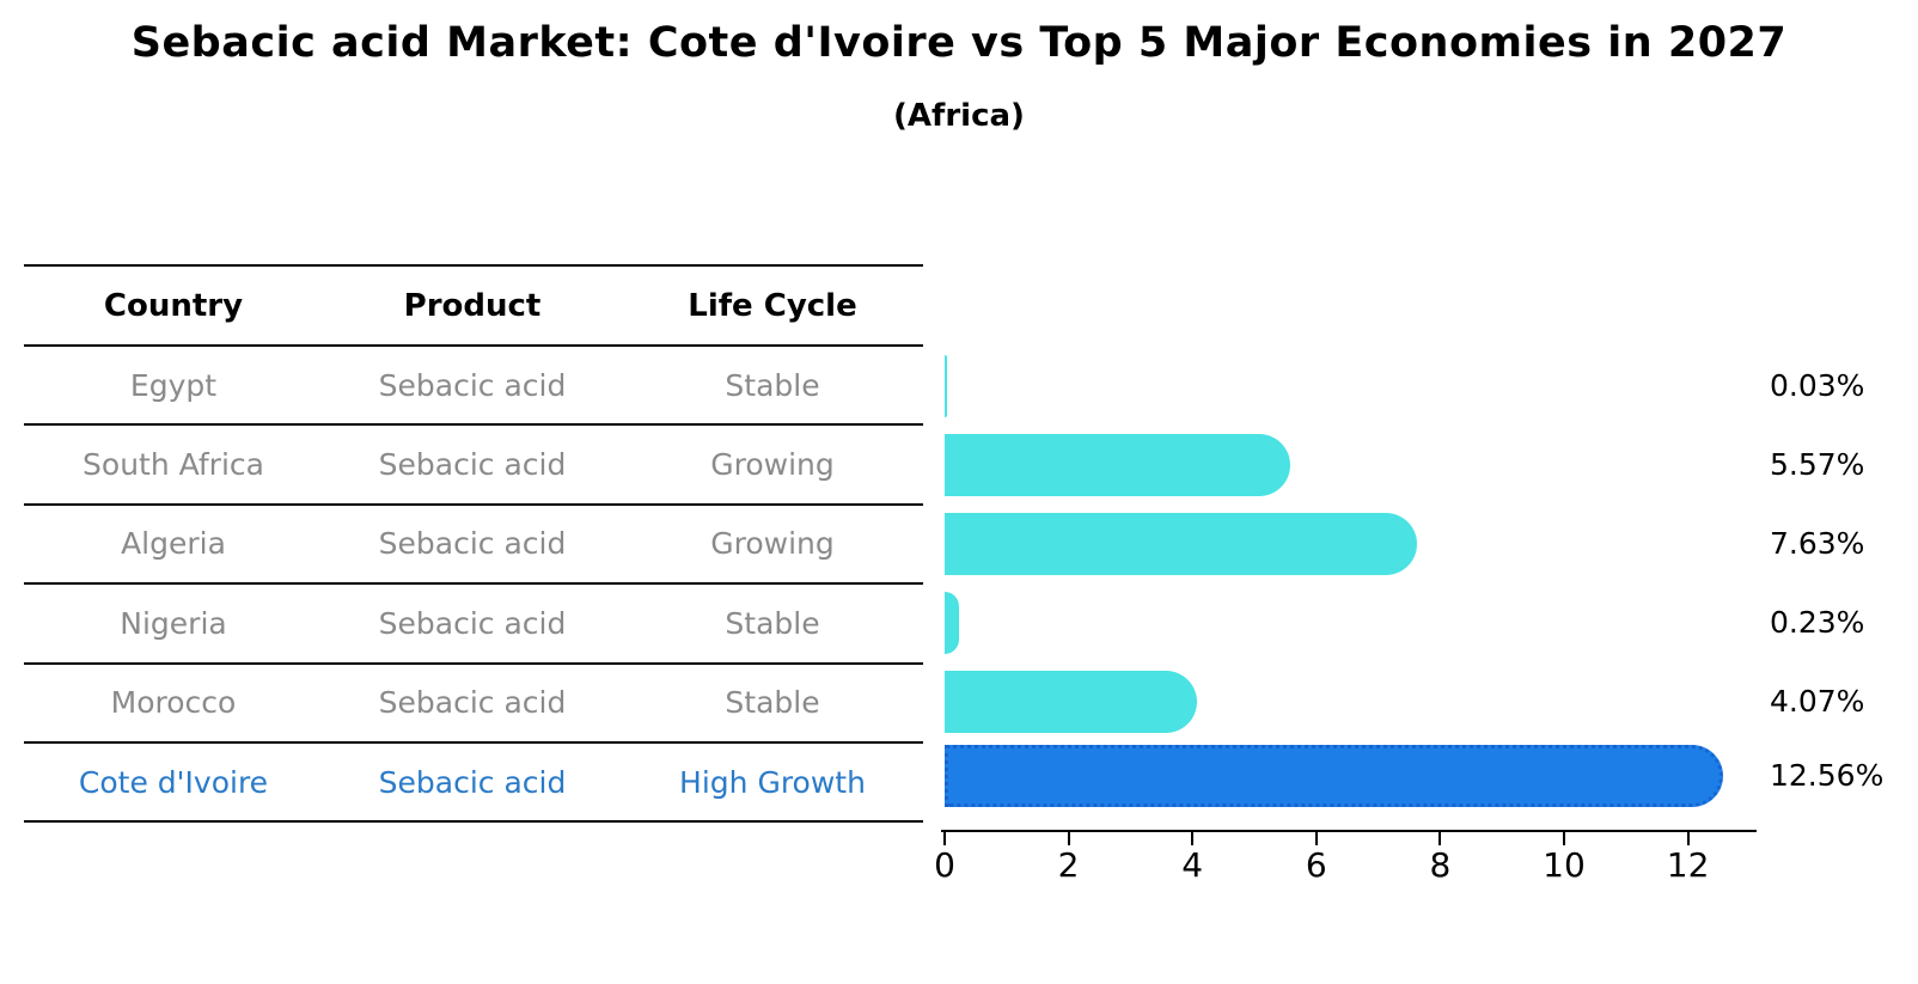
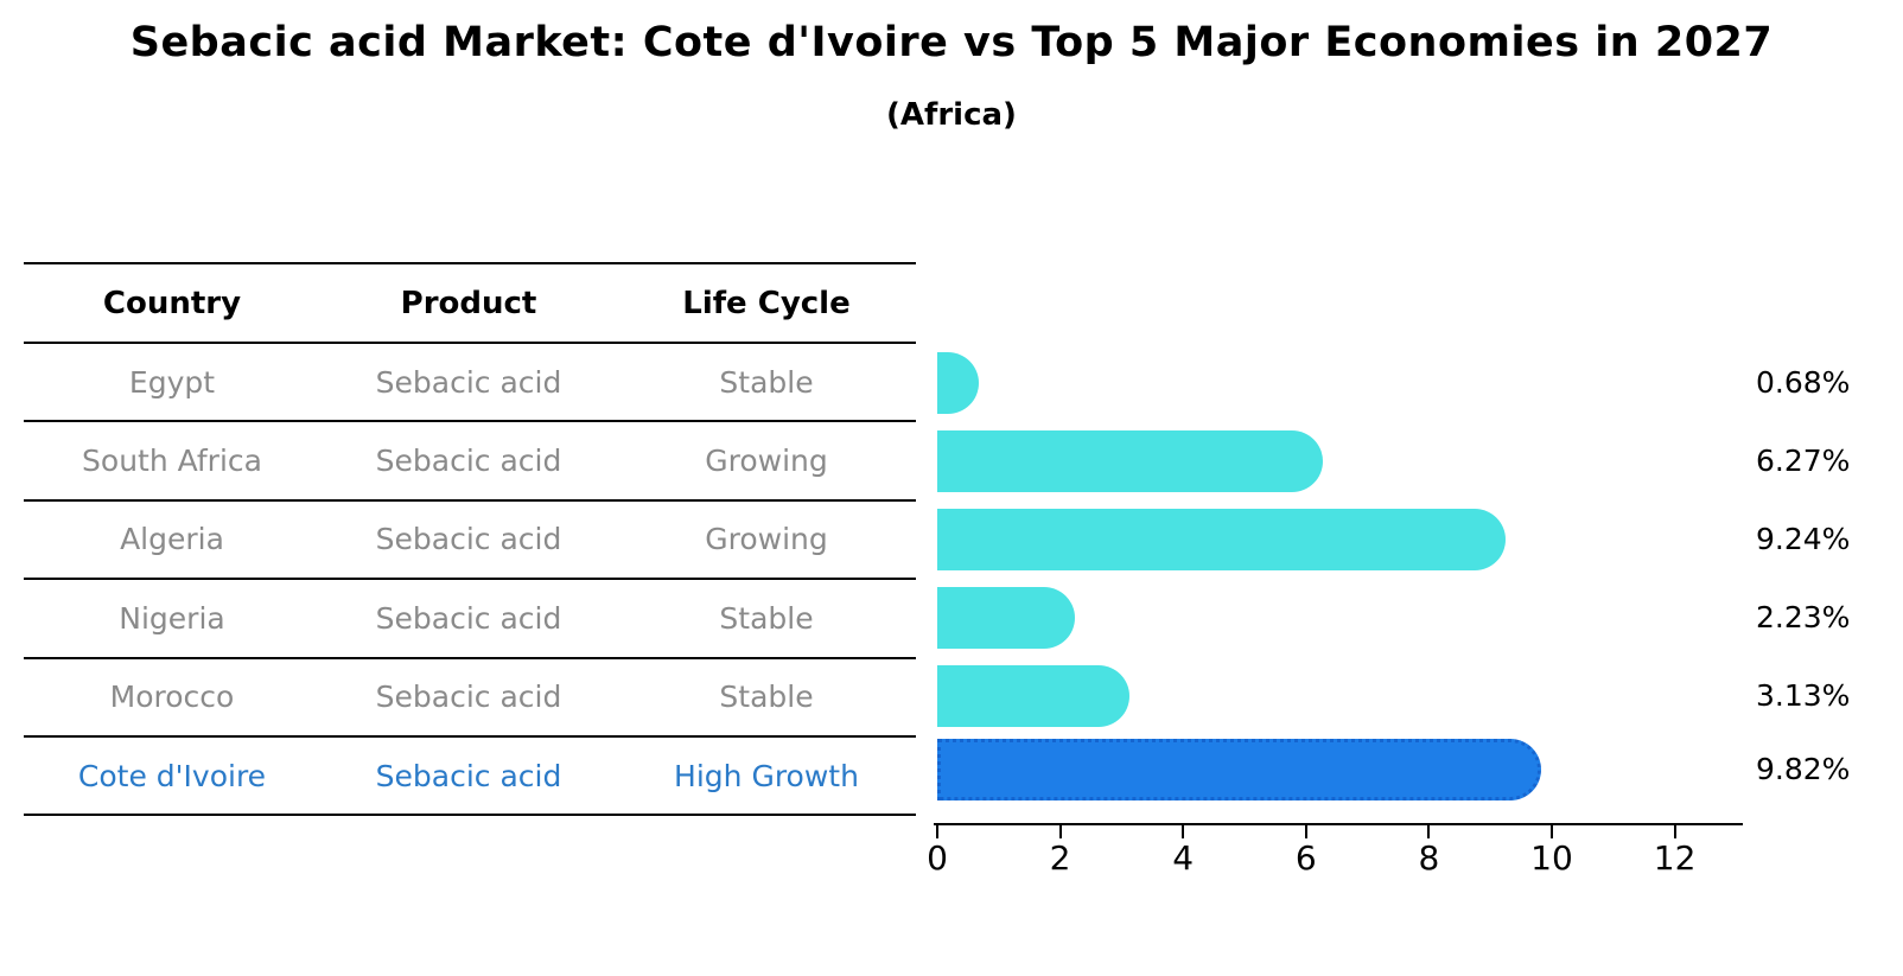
Egypt: 0.03% -> 0.68%
South Africa: 5.57% -> 6.27%
Algeria: 7.63% -> 9.24%
Nigeria: 0.23% -> 2.23%
Morocco: 4.07% -> 3.13%
Cote d'Ivoire: 12.56% -> 9.82%
